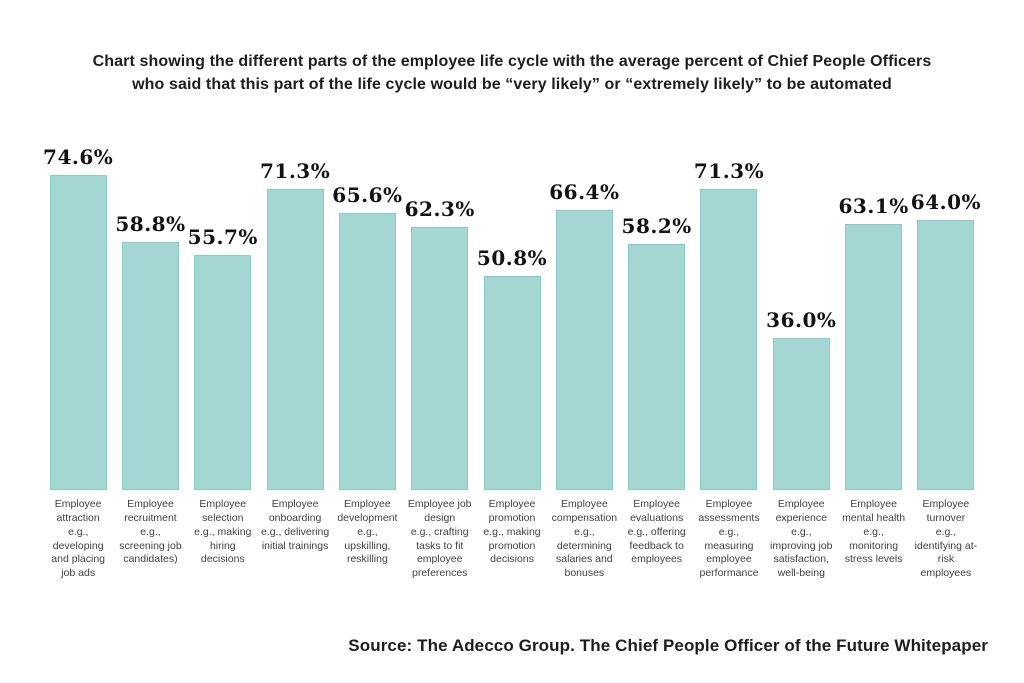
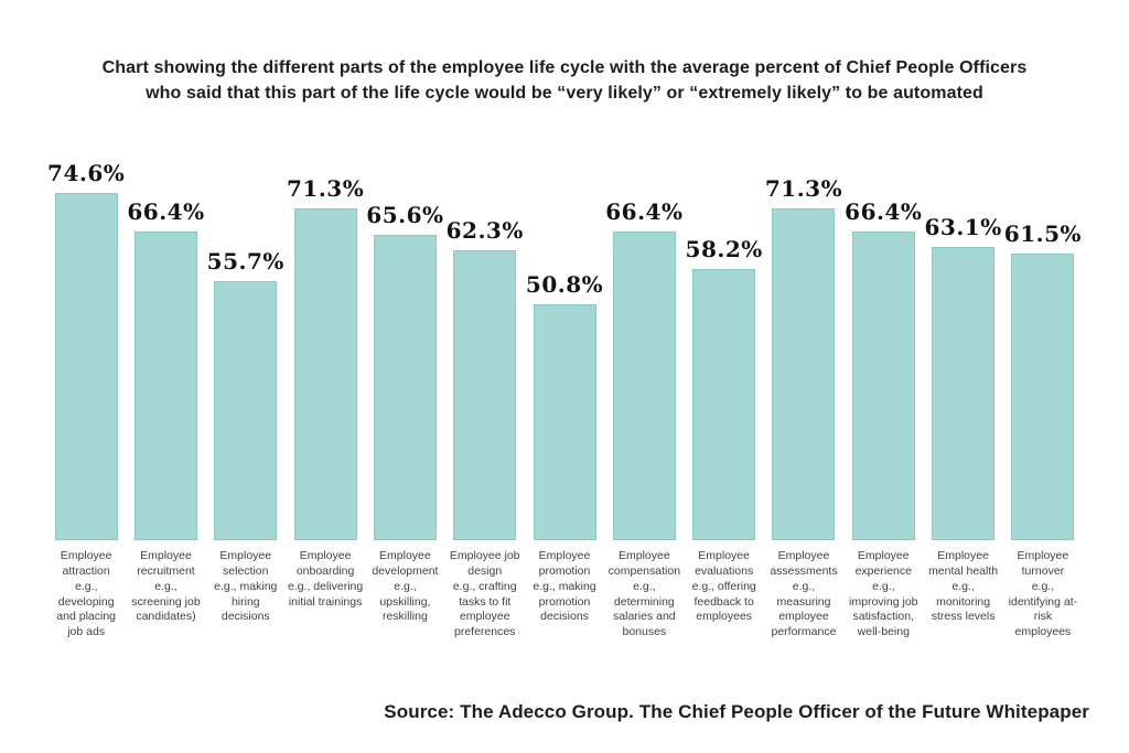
Employee recruitment: 58.8% -> 66.4%
Employee experience: 36.0% -> 66.4%
Employee turnover: 64.0% -> 61.5%
